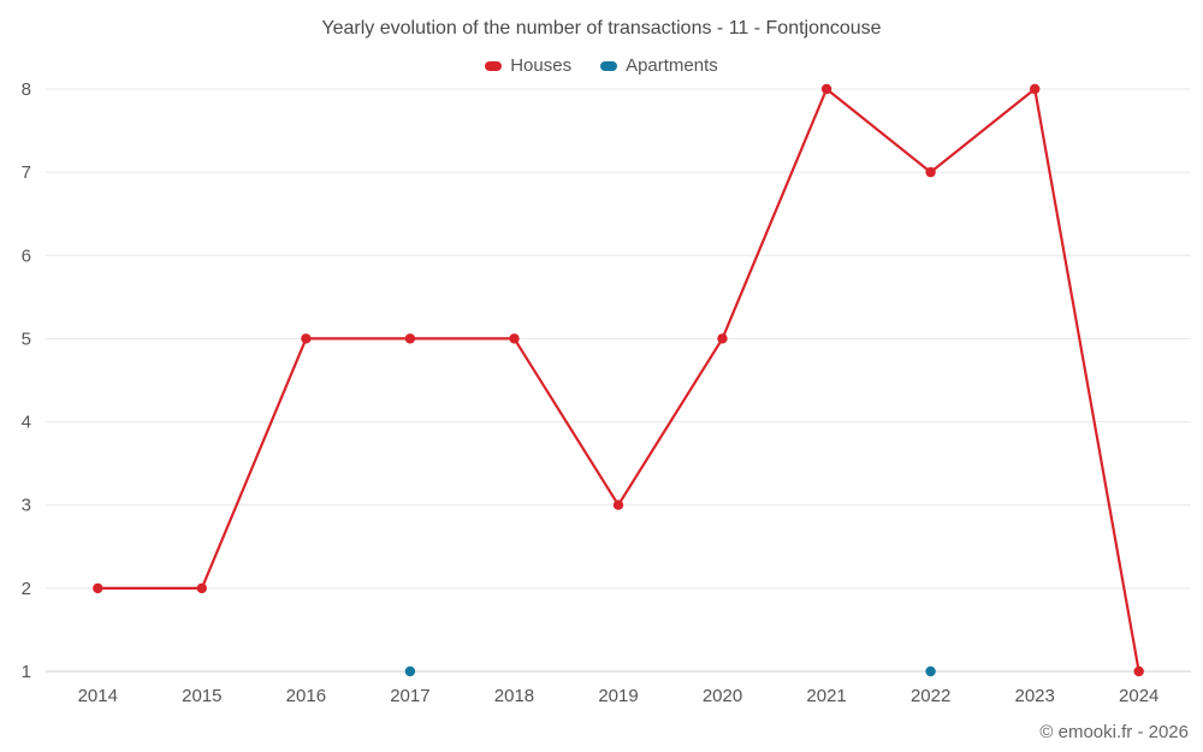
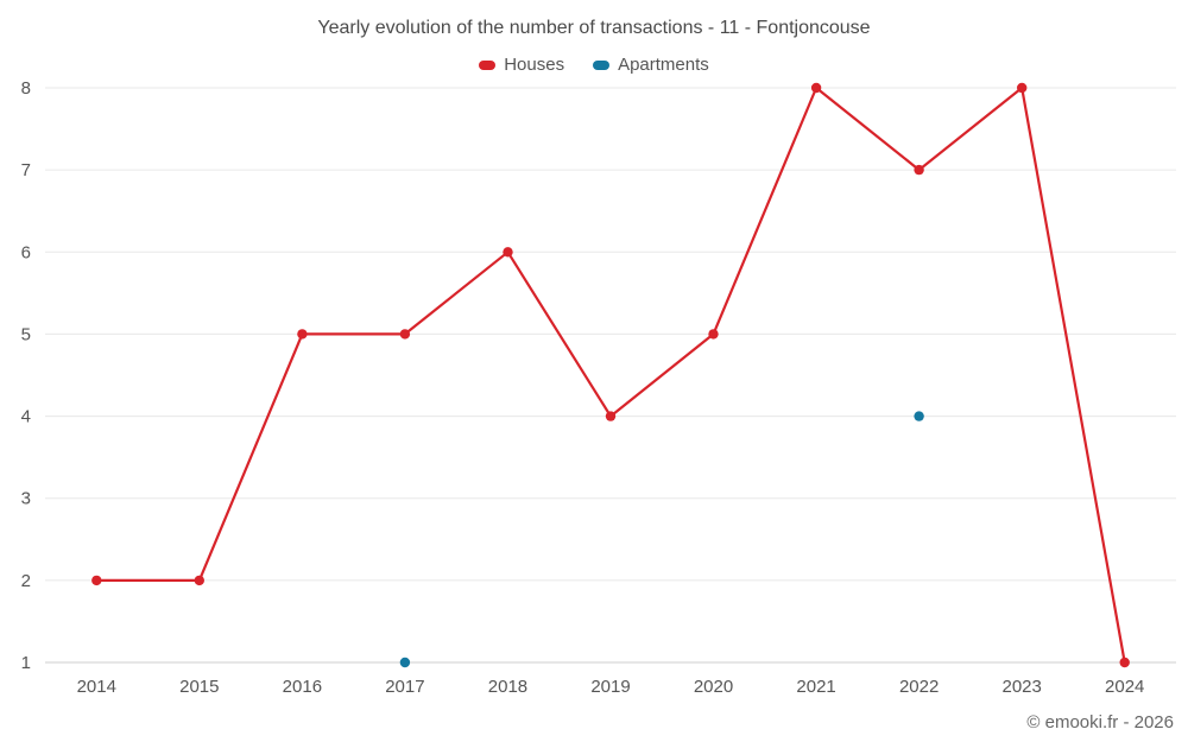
Houses/2018: 5 -> 6
Houses/2019: 3 -> 4
Apartments/2022: 1 -> 4
